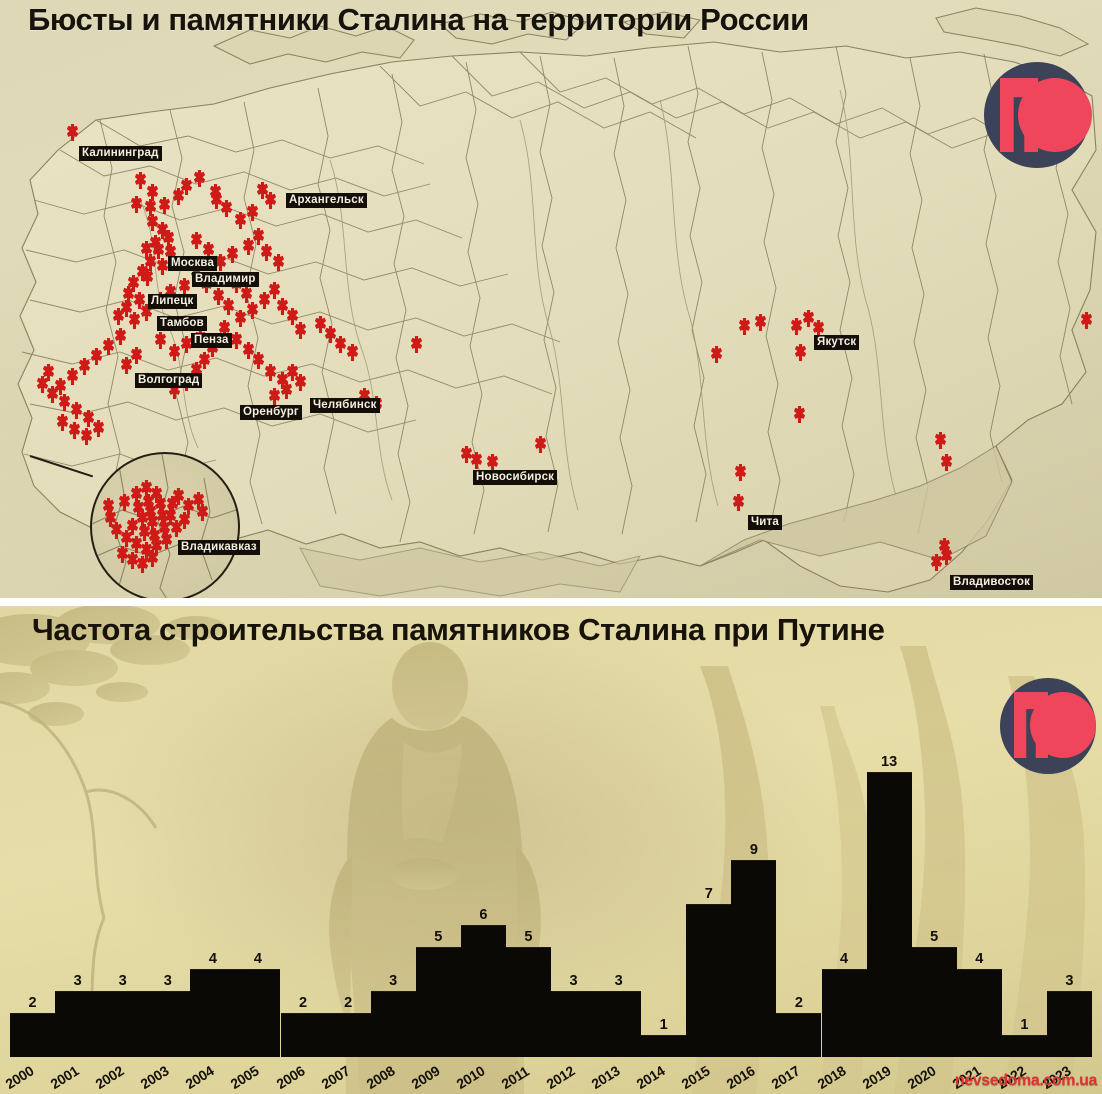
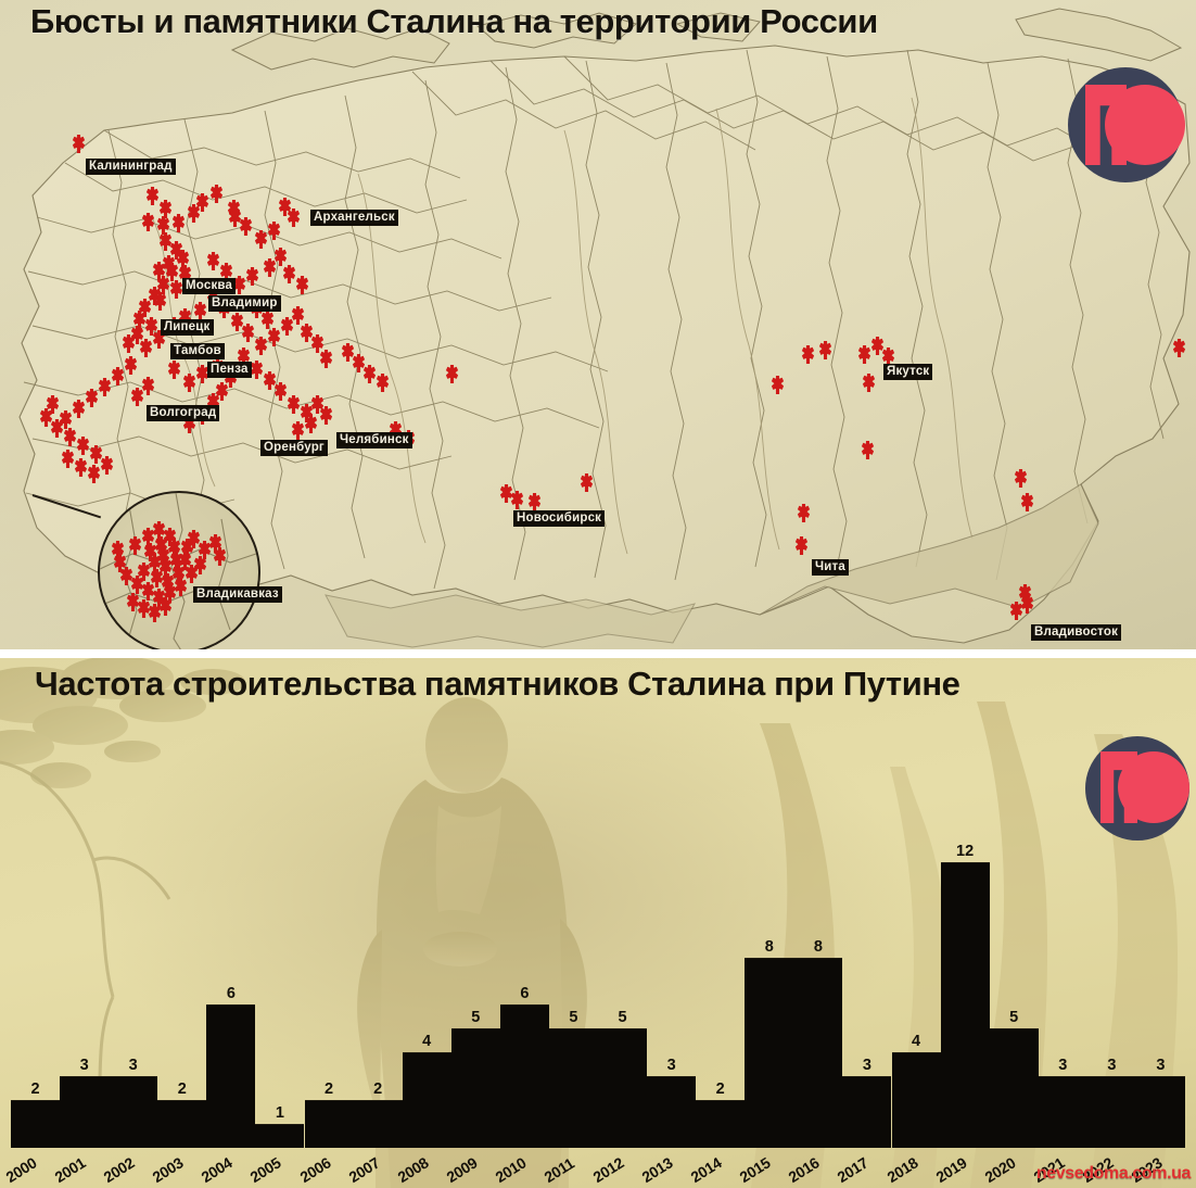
2003: 3 -> 2
2004: 4 -> 6
2005: 4 -> 1
2008: 3 -> 4
2012: 3 -> 5
2014: 1 -> 2
2015: 7 -> 8
2016: 9 -> 8
2017: 2 -> 3
2019: 13 -> 12
2021: 4 -> 3
2022: 1 -> 3
